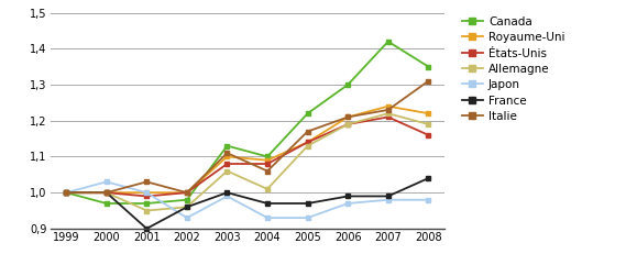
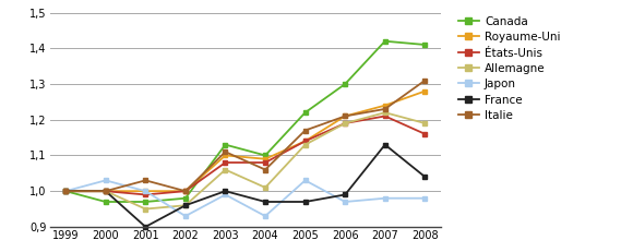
Japon/2005: 0,93 -> 1,03
France/2007: 0,99 -> 1,13
Canada/2008: 1,35 -> 1,41
Royaume-Uni/2008: 1,22 -> 1,28
